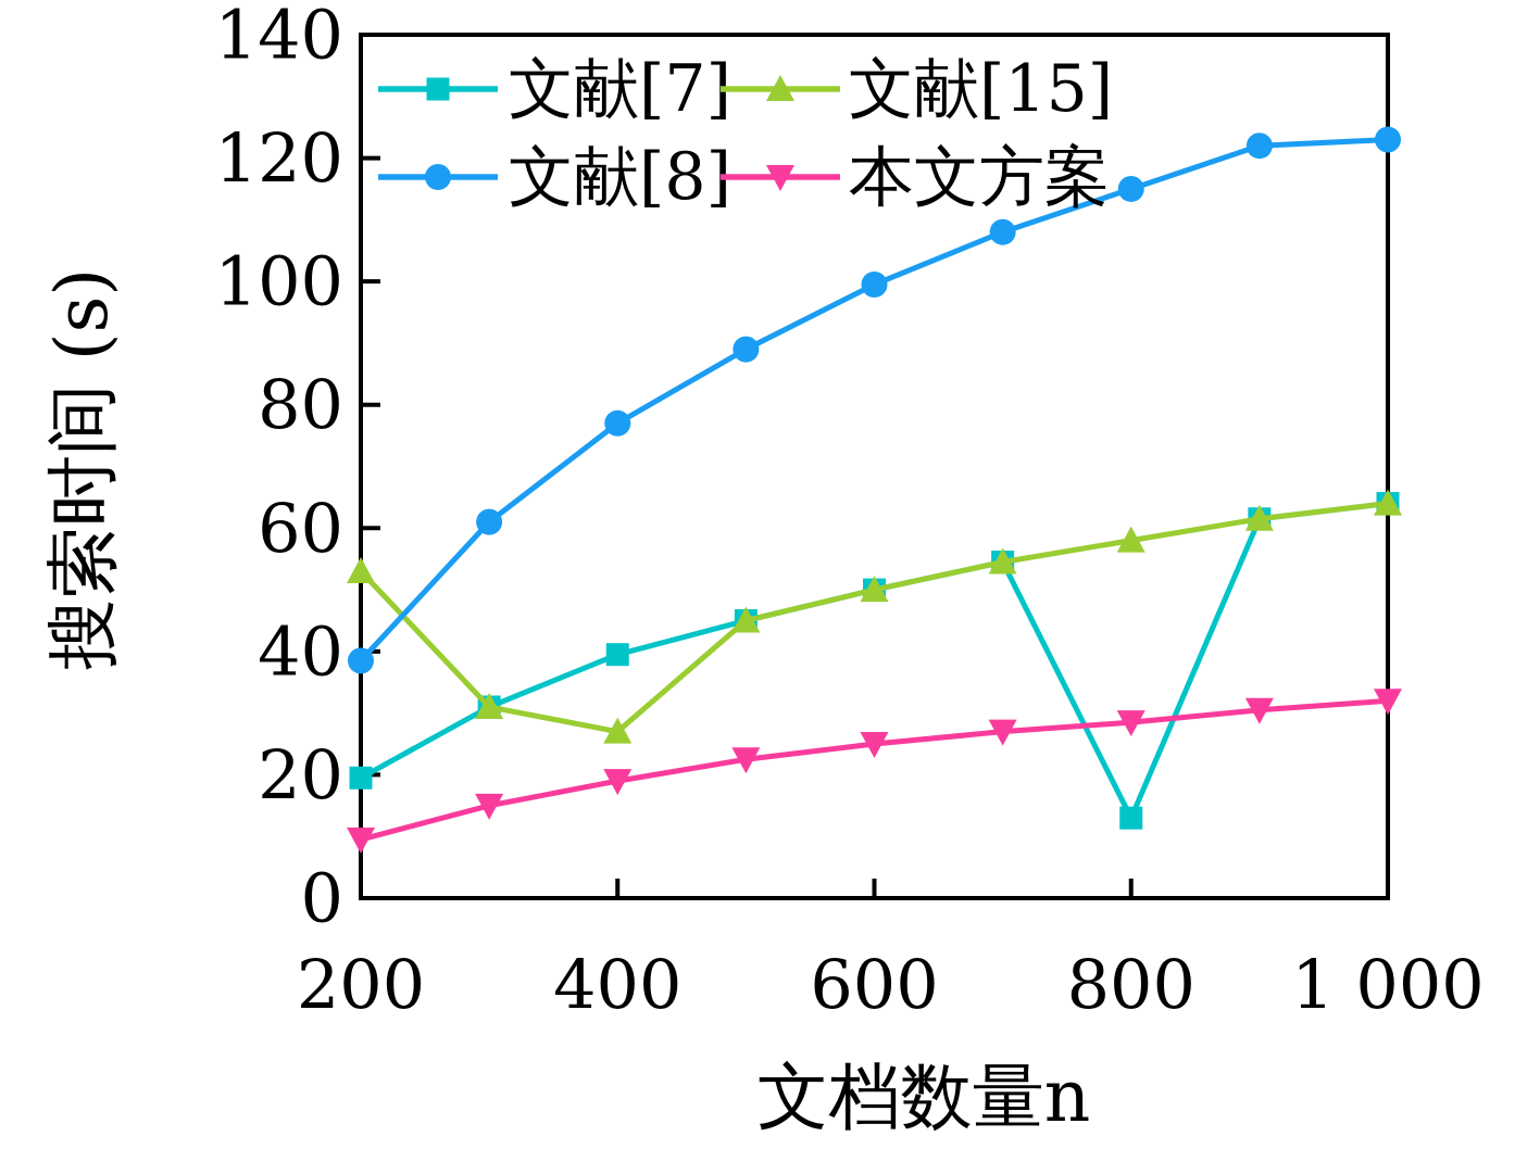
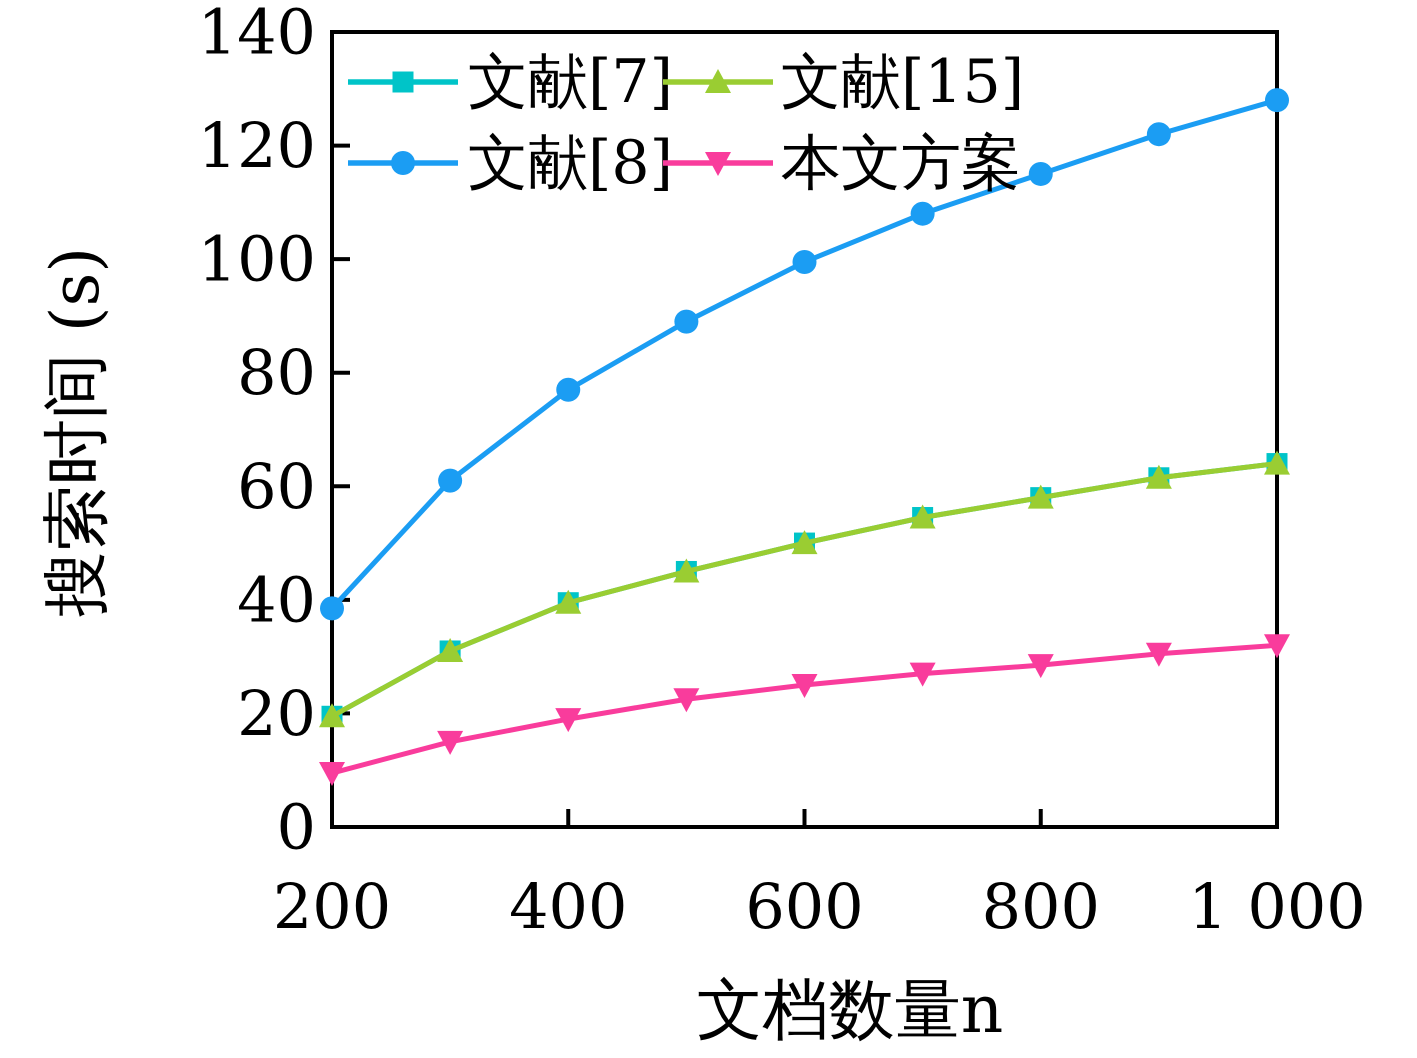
文献[15]/200: 53 -> 20
文献[15]/400: 27 -> 40
文献[7]/800: 13 -> 58
文献[8]/1000: 123 -> 128
